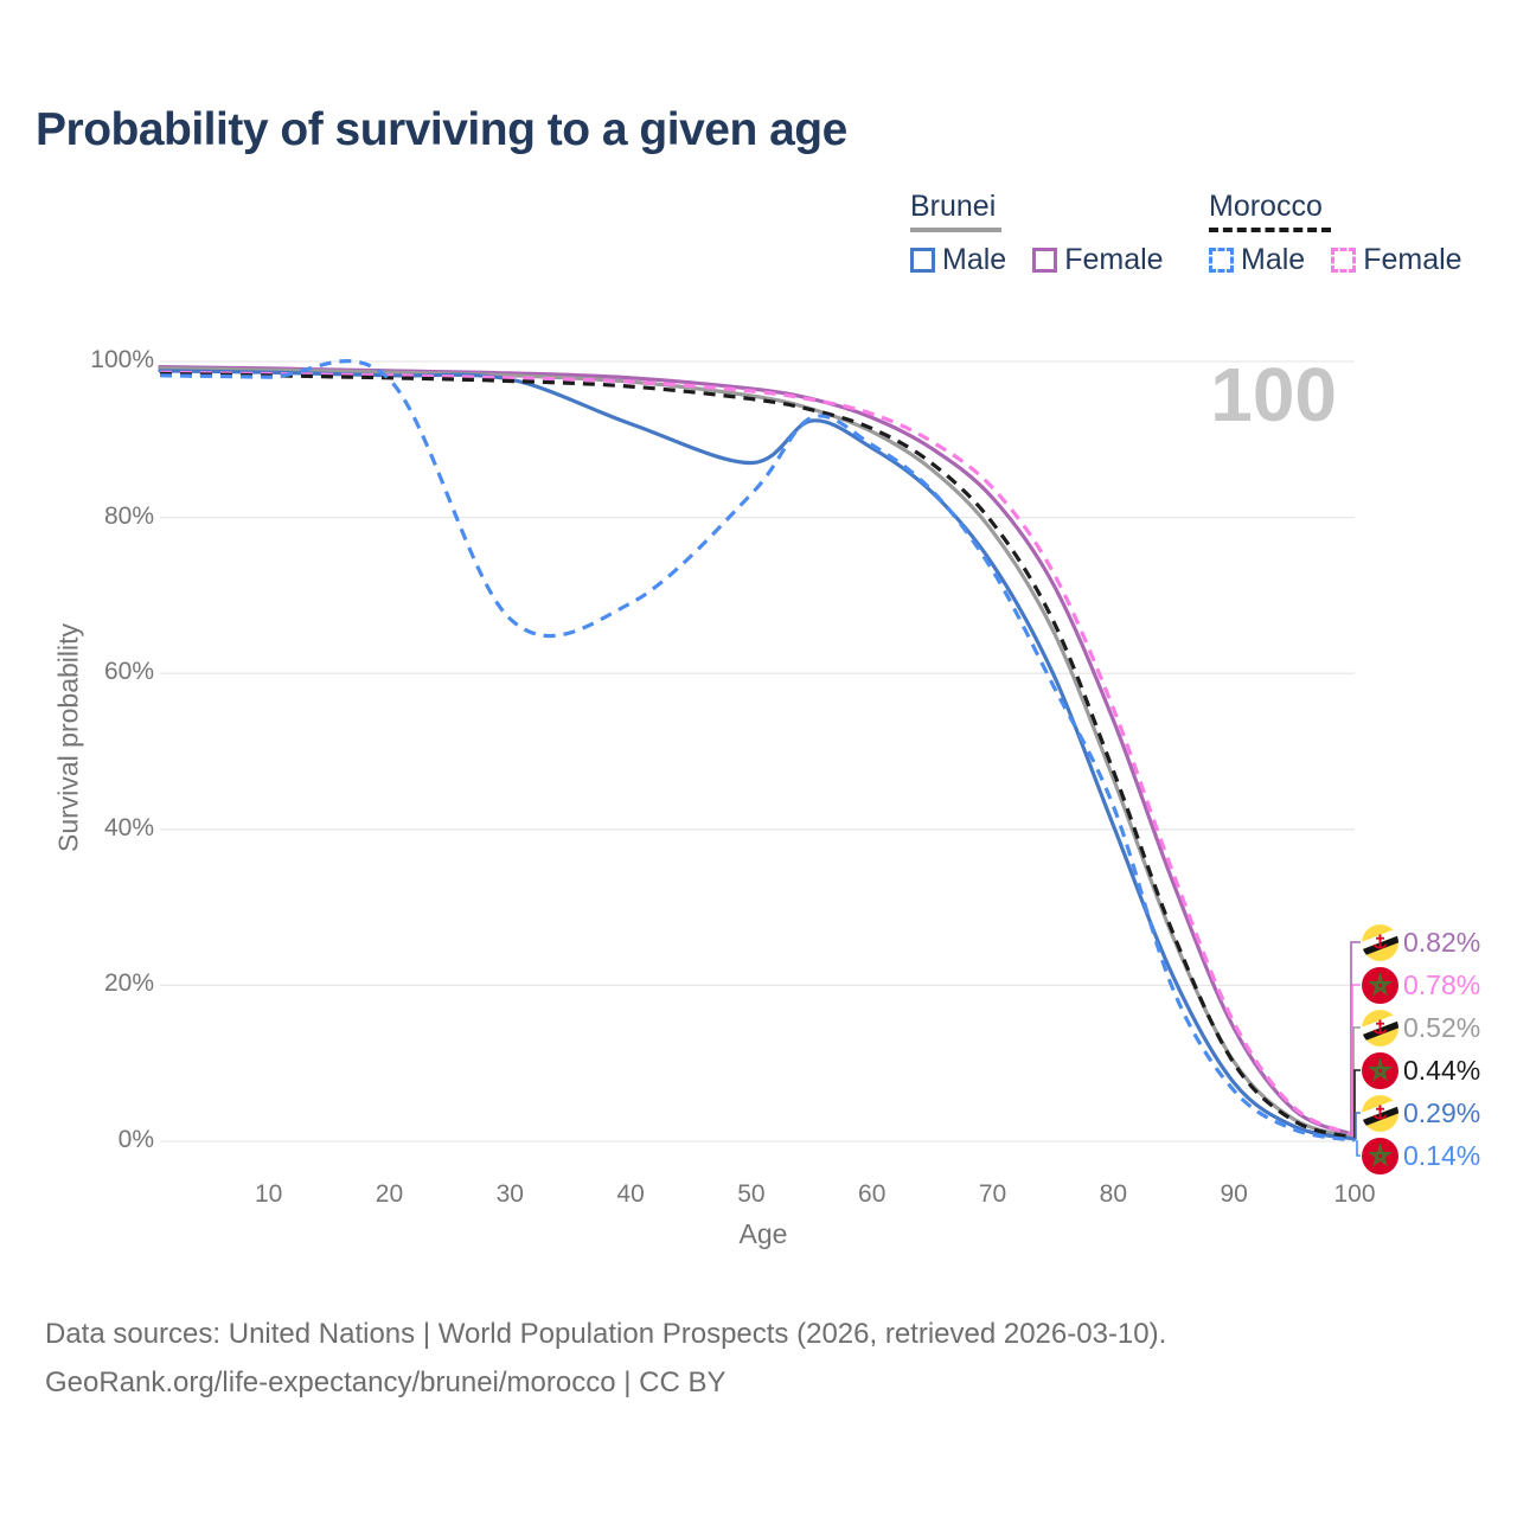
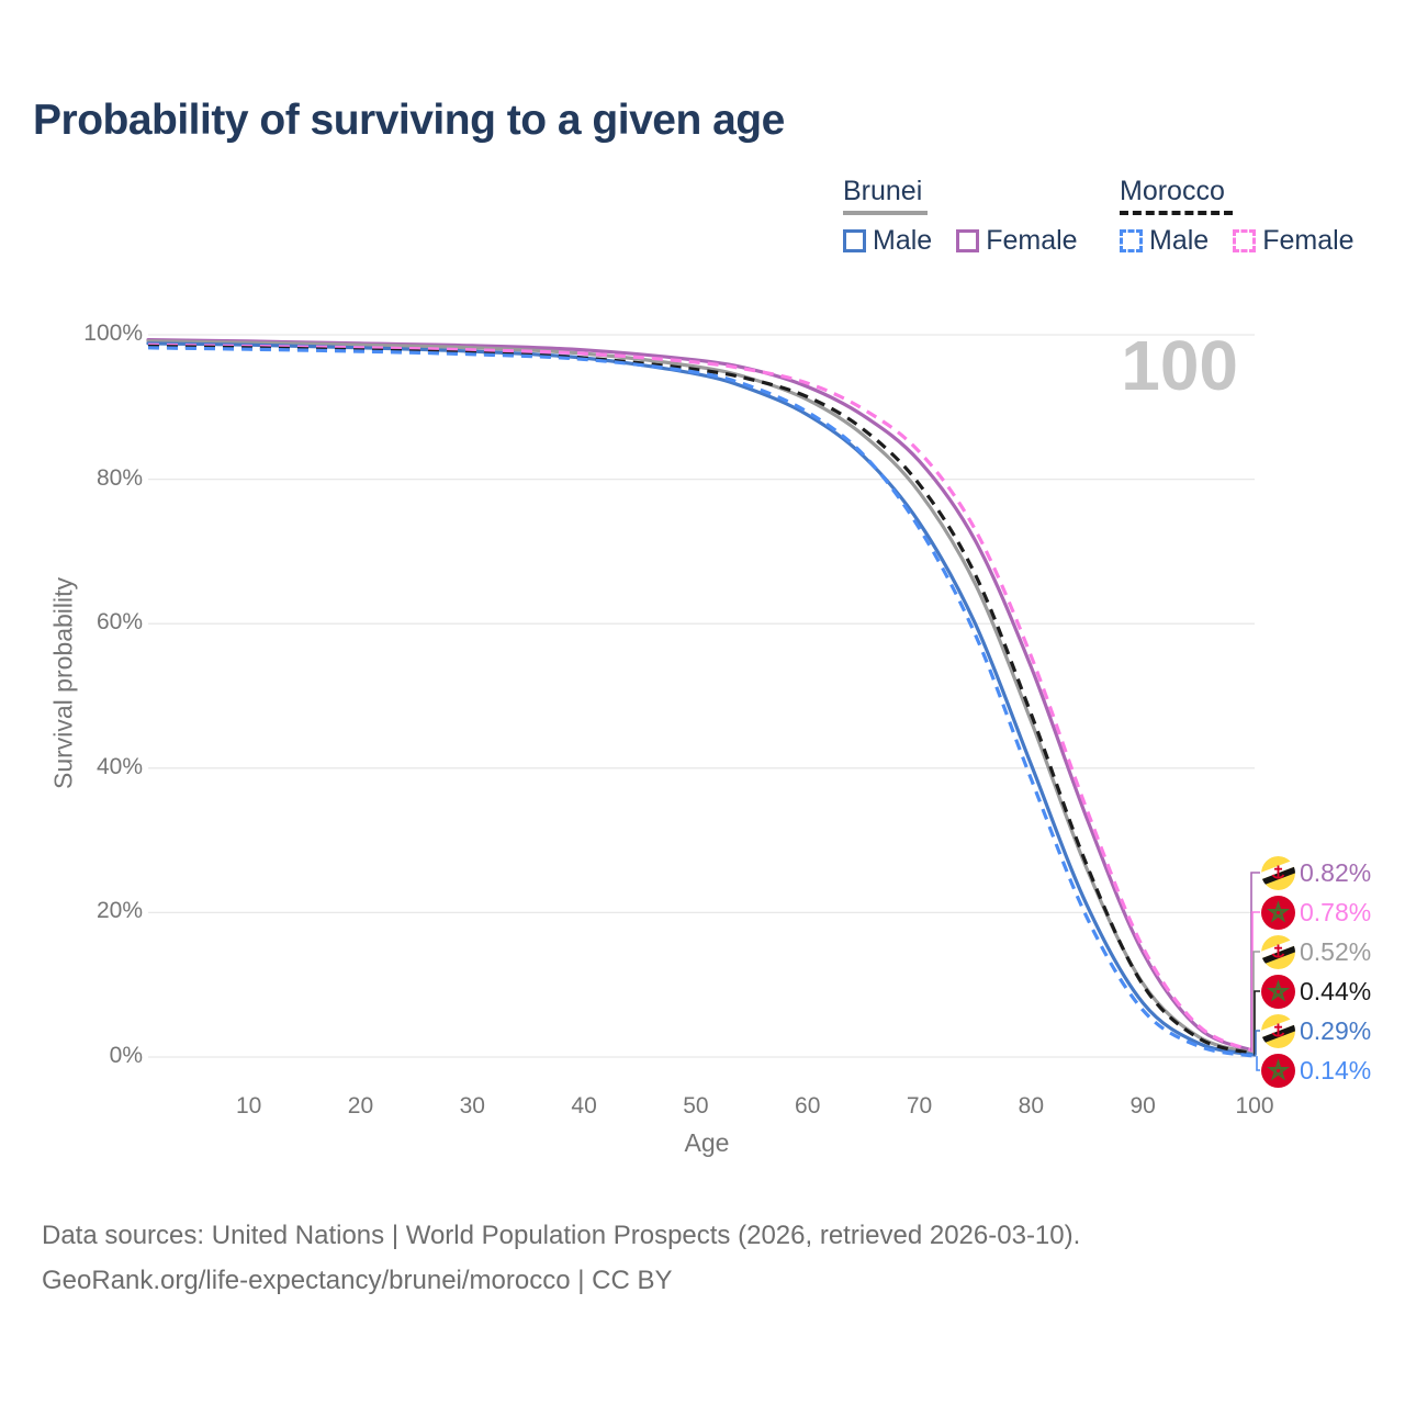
Morocco Male/30: 67% -> 97%
Brunei Male/40: 92% -> 97%
Morocco Male/40: 69% -> 97%
Brunei Male/50: 87% -> 95%
Morocco Male/50: 83% -> 95%
Morocco Male/80: 43% -> 38%
